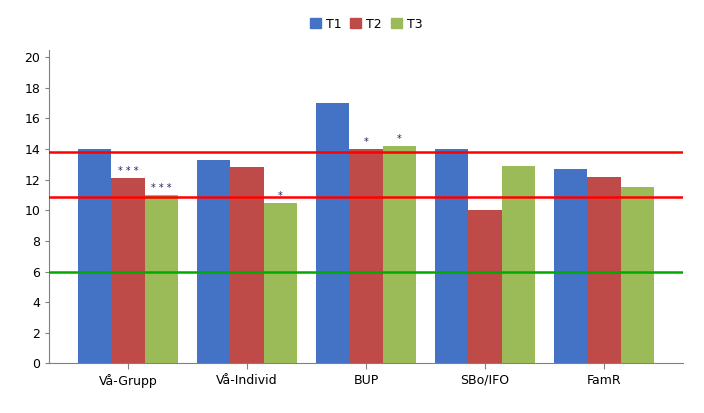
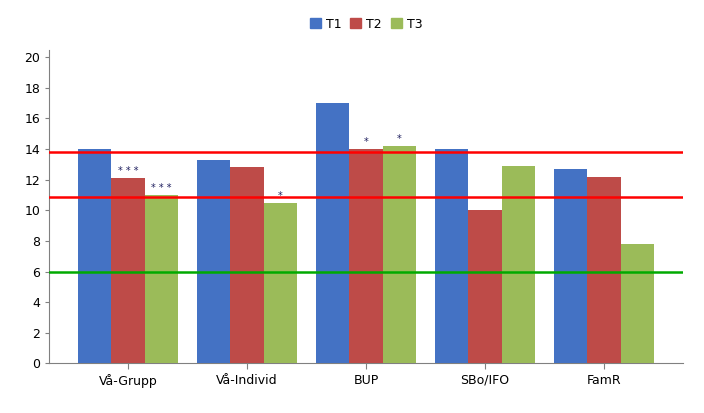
T3/FamR: 11.5 -> 7.8
